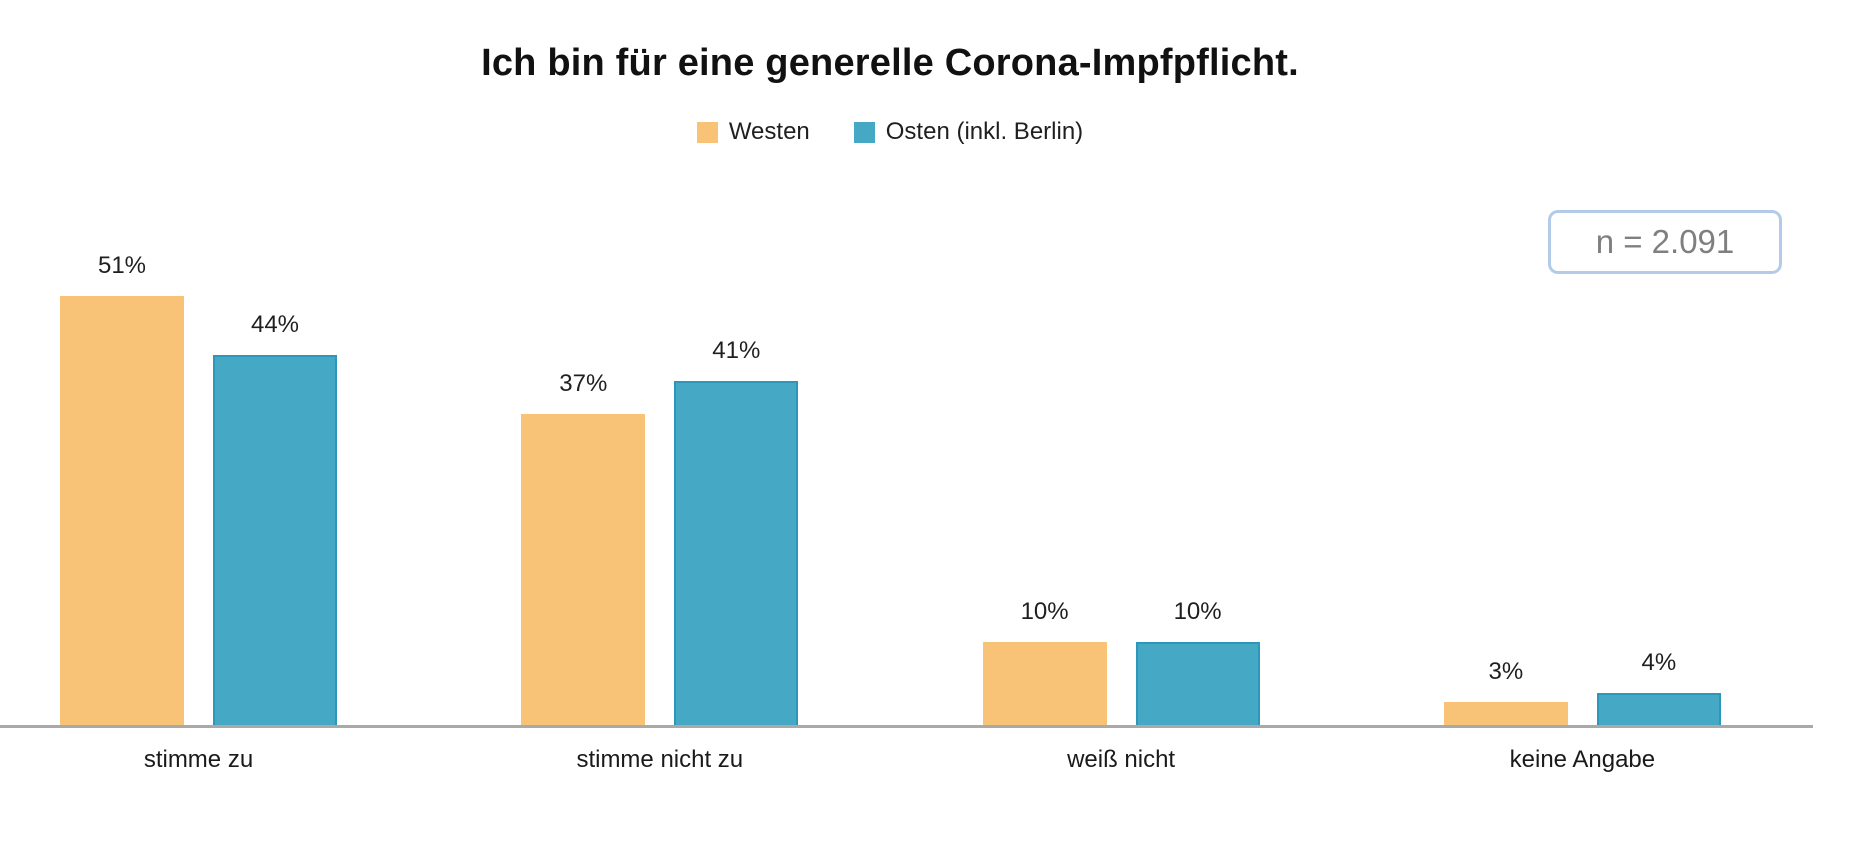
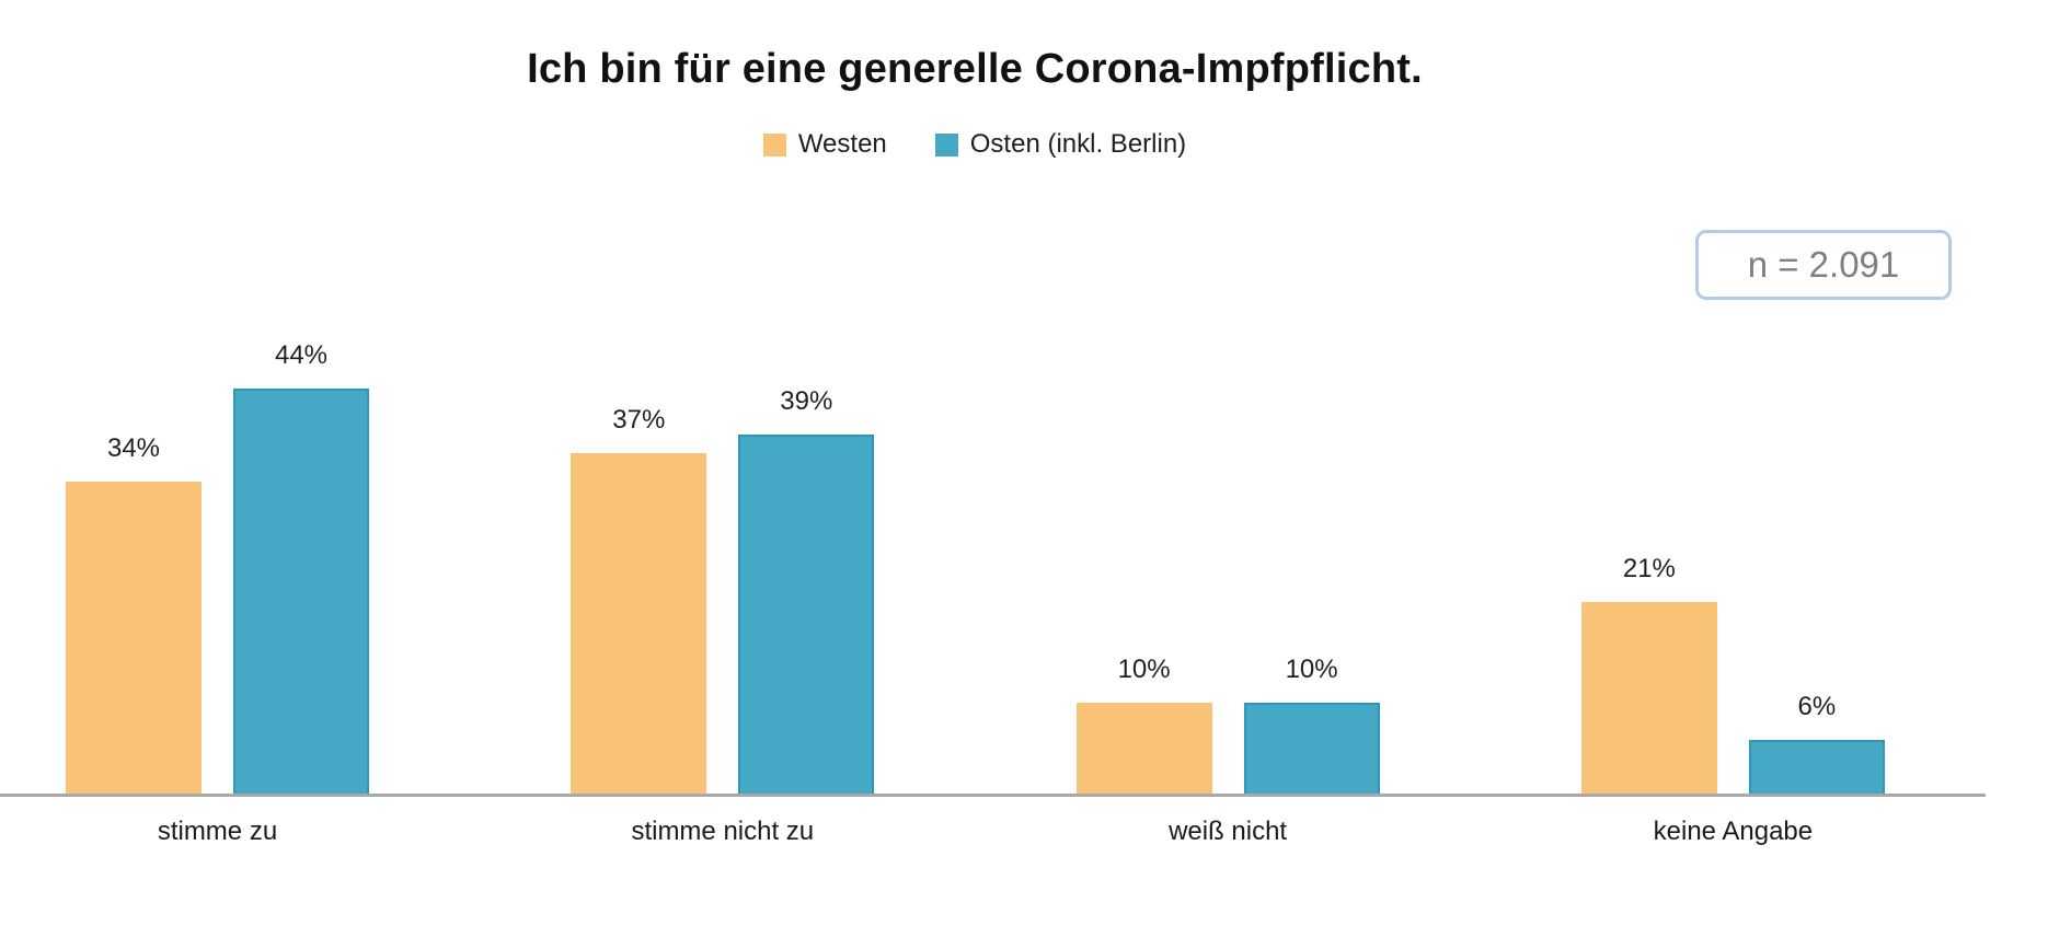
Westen/stimme zu: 51% -> 34%
Osten (inkl. Berlin)/stimme nicht zu: 41% -> 39%
Westen/keine Angabe: 3% -> 21%
Osten (inkl. Berlin)/keine Angabe: 4% -> 6%
